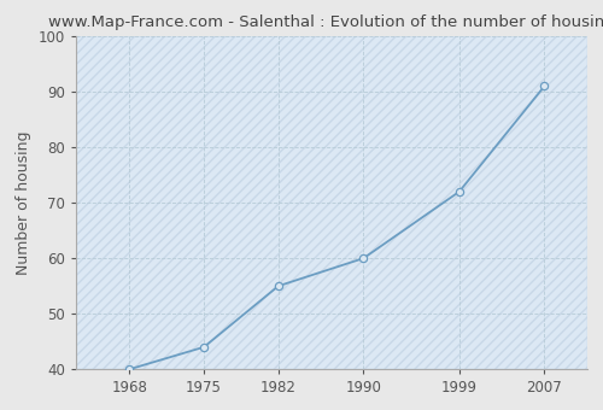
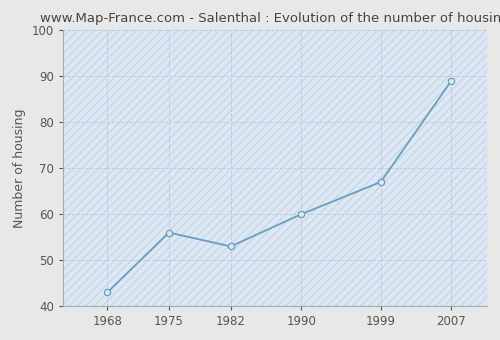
1968: 40 -> 43
1975: 44 -> 56
1982: 55 -> 53
1999: 72 -> 67
2007: 91 -> 89
